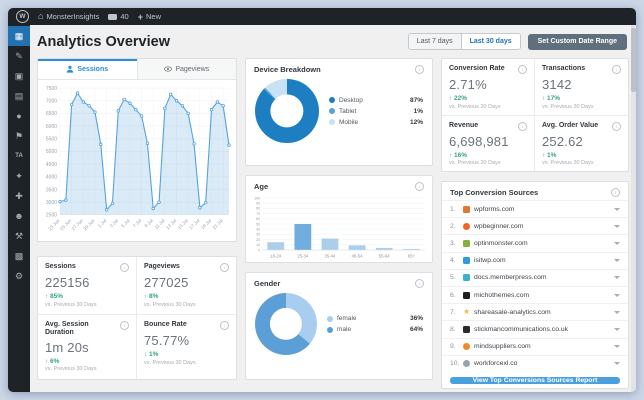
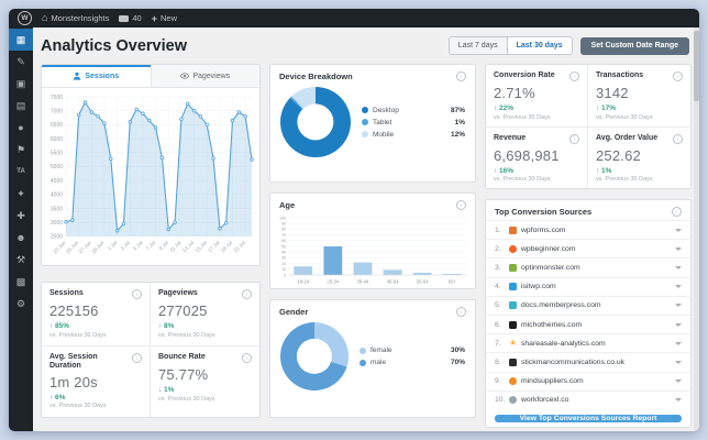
Gender/female: 36% -> 30%
Gender/male: 64% -> 70%
